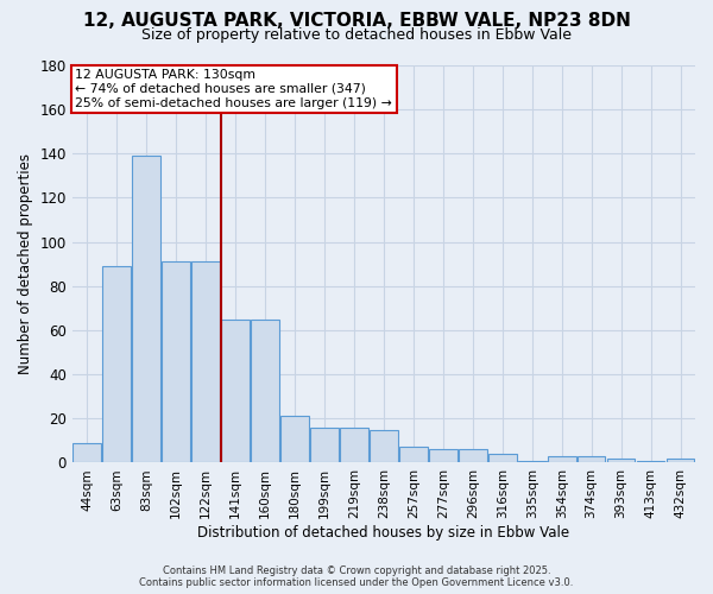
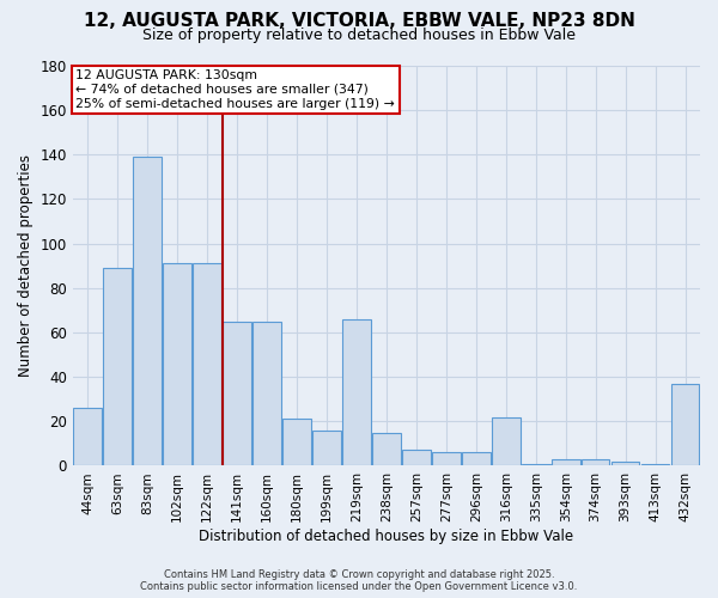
44sqm: 9 -> 26
219sqm: 16 -> 66
316sqm: 4 -> 22
432sqm: 2 -> 37
